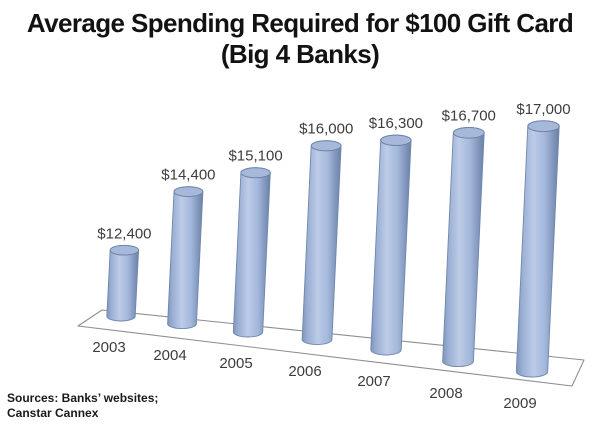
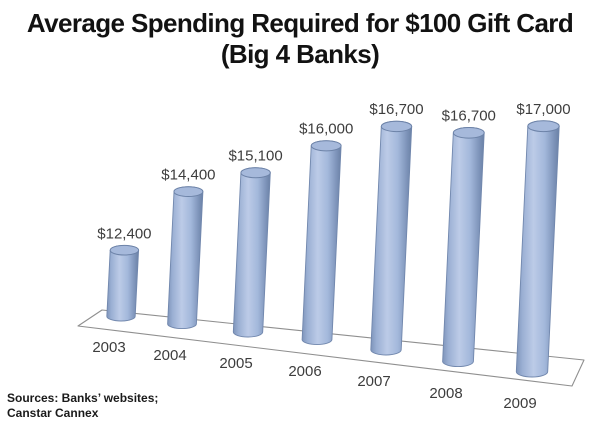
2007: $16,300 -> $16,700
